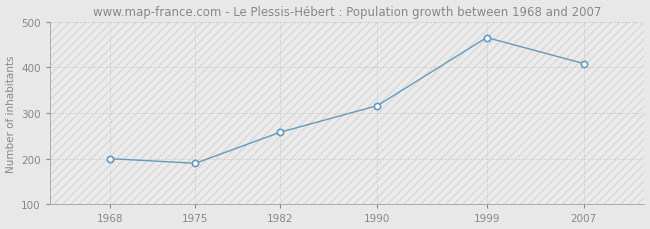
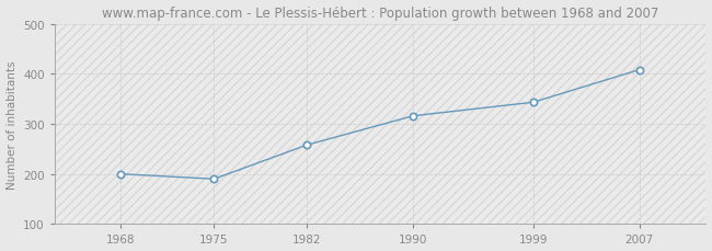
1999: 465 -> 343
